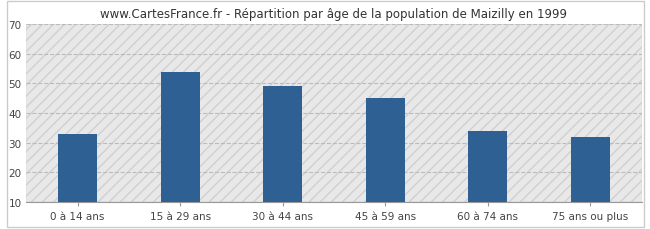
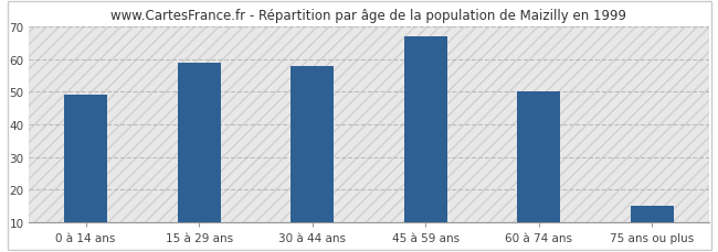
0 à 14 ans: 33 -> 49
15 à 29 ans: 54 -> 59
30 à 44 ans: 49 -> 58
45 à 59 ans: 45 -> 67
60 à 74 ans: 34 -> 50
75 ans ou plus: 32 -> 15
